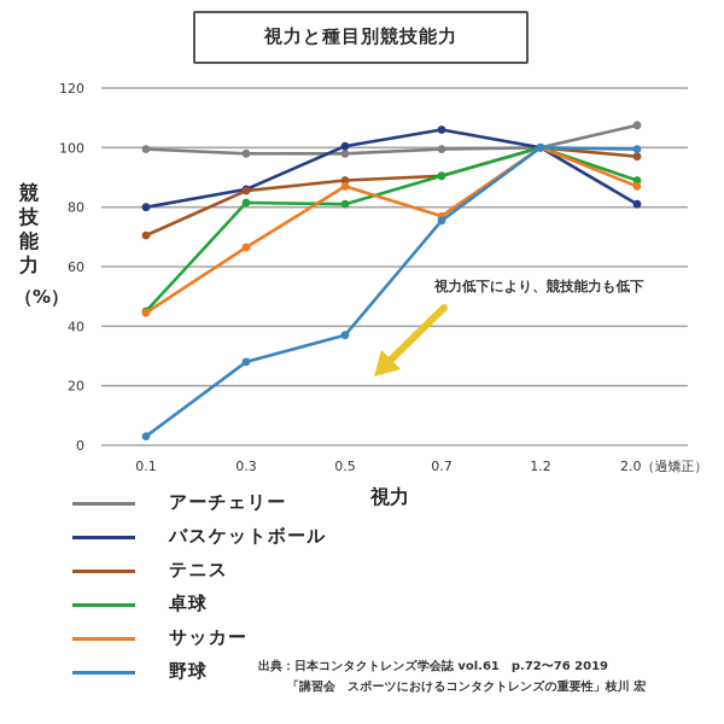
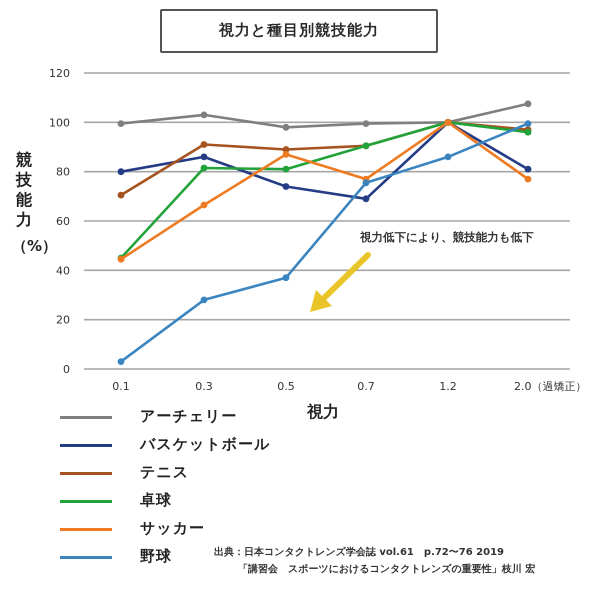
アーチェリー/0.3: 98 -> 103
テニス/0.3: 86 -> 91
バスケットボール/0.5: 100 -> 74
バスケットボール/0.7: 106 -> 69
野球/1.2: 100 -> 86
卓球/2.0（過矯正）: 89 -> 96
サッカー/2.0（過矯正）: 87 -> 77
